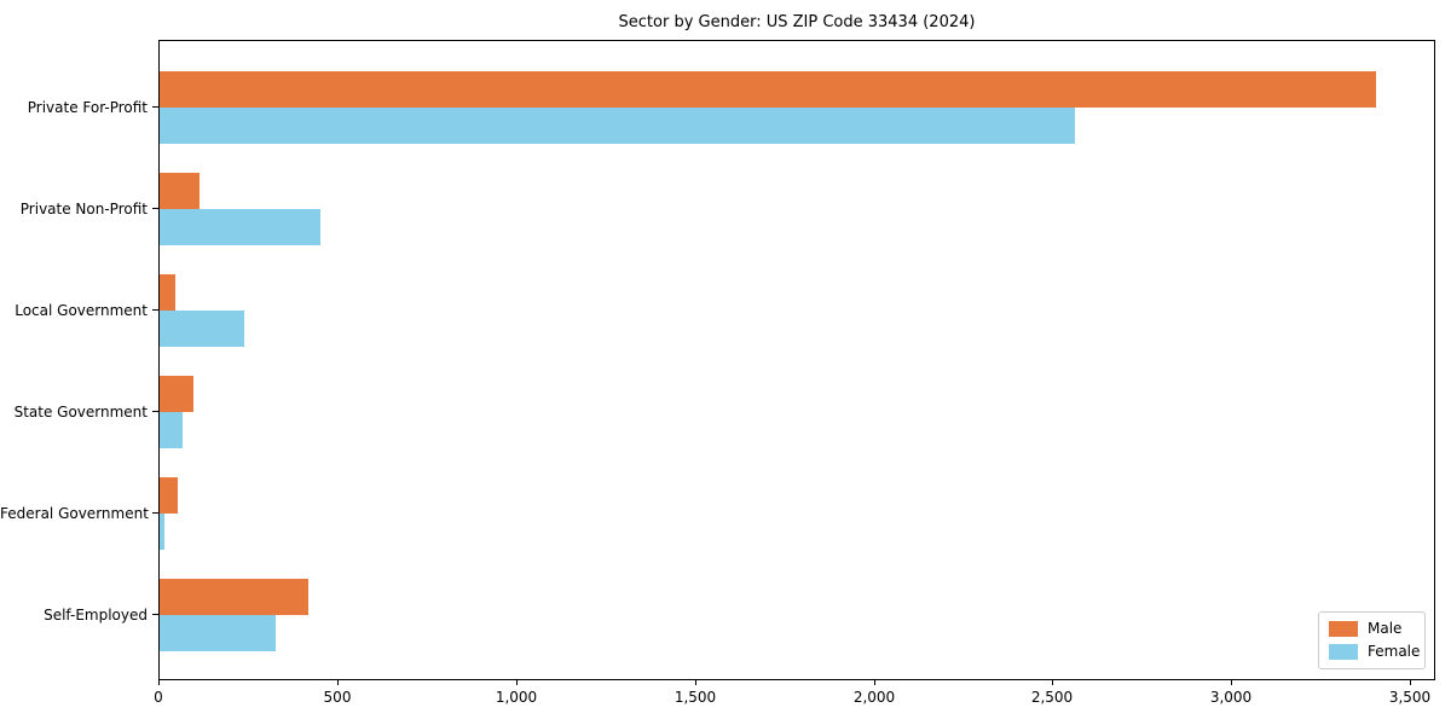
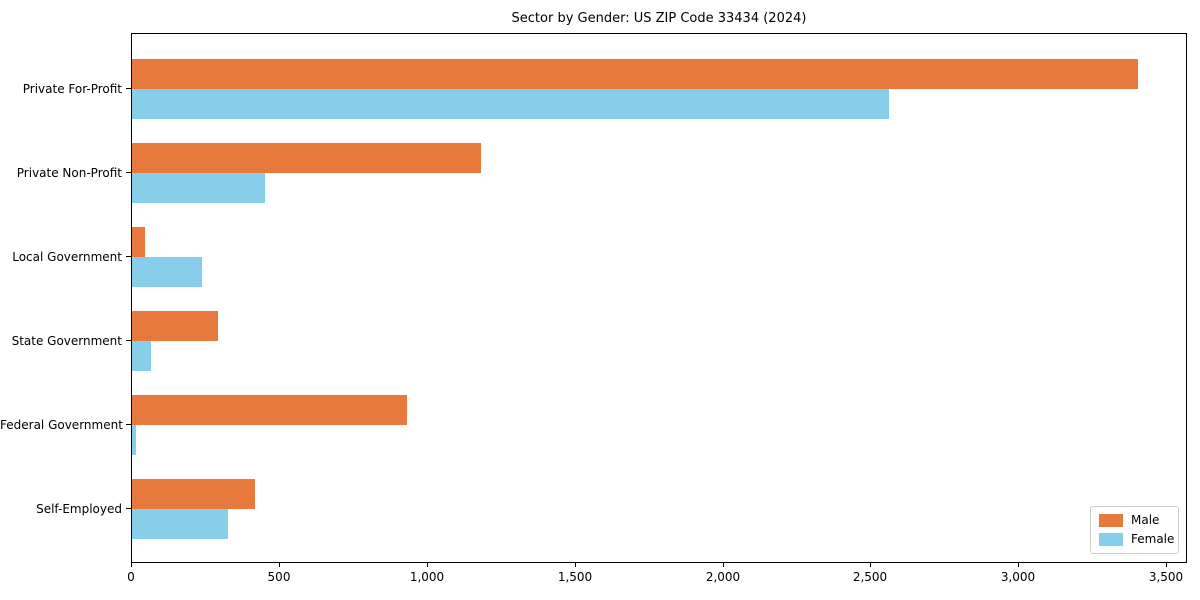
Male/Private Non-Profit: 110 -> 1180
Male/State Government: 100 -> 290
Male/Federal Government: 50 -> 930
